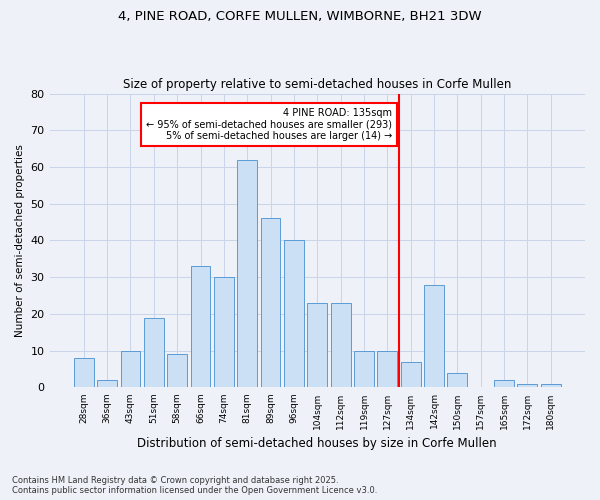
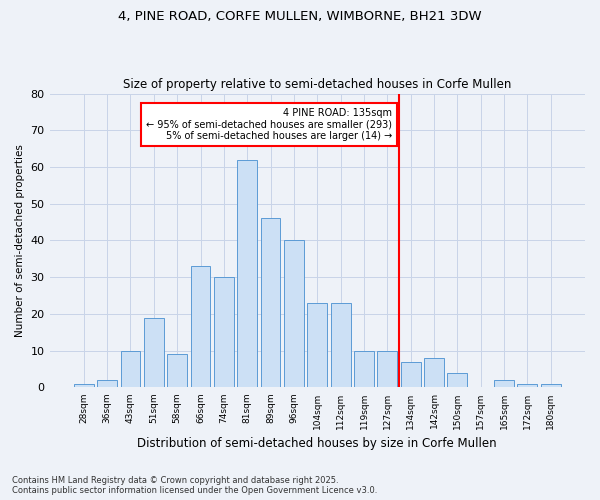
28sqm: 8 -> 1
142sqm: 28 -> 8
